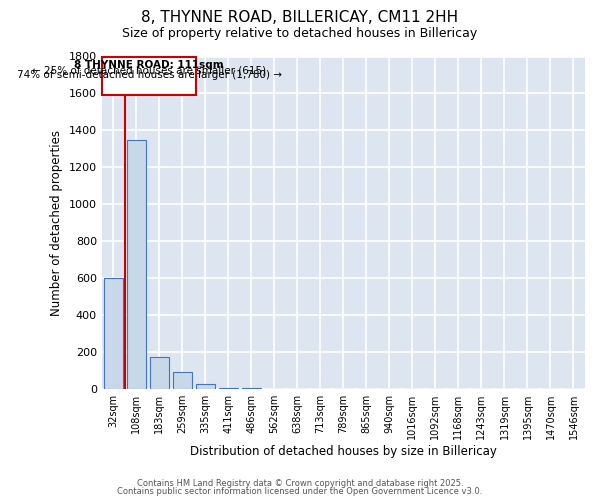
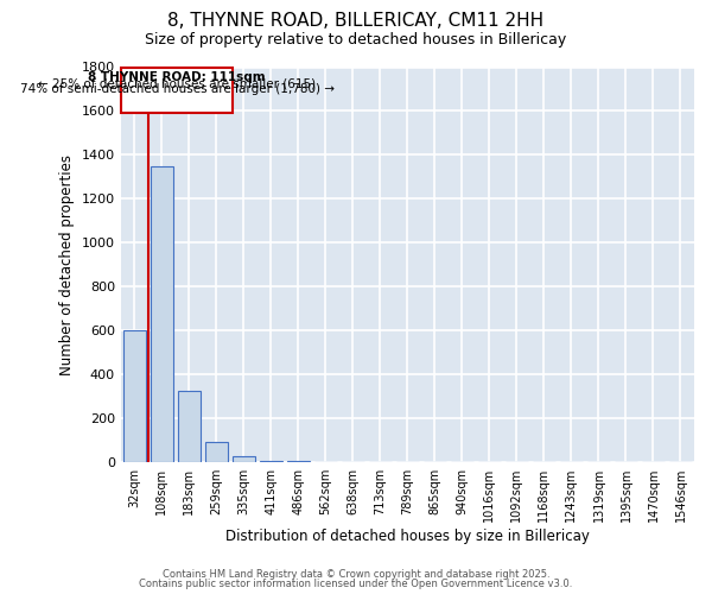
183sqm: 170 -> 320
